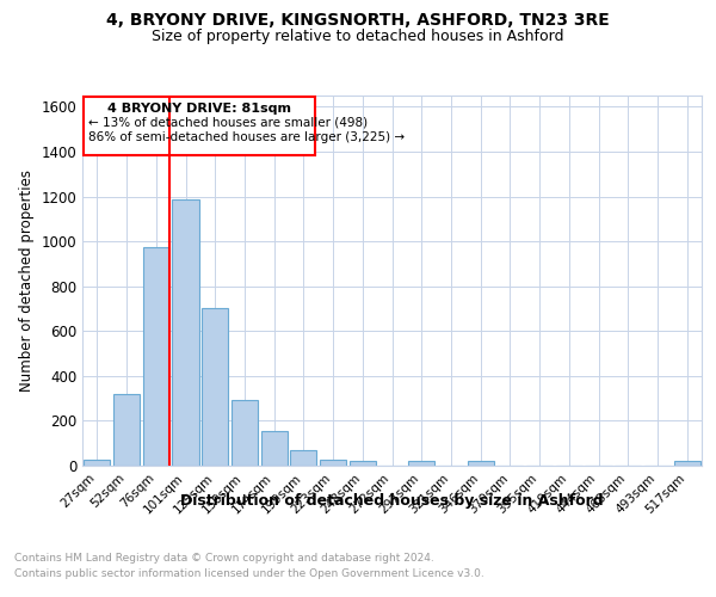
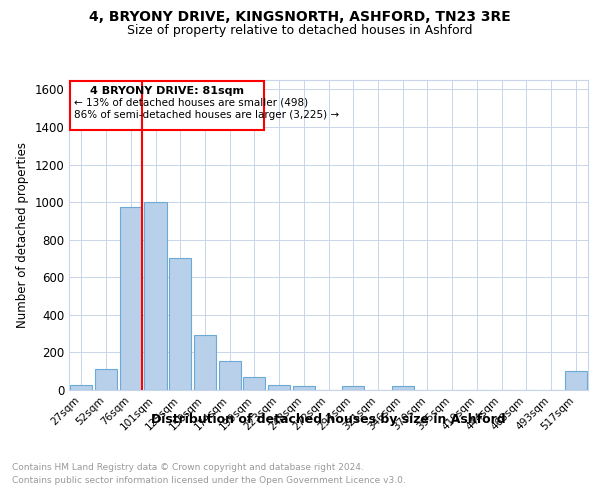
52sqm: 320 -> 110
101sqm: 1180 -> 1000
517sqm: 20 -> 100
